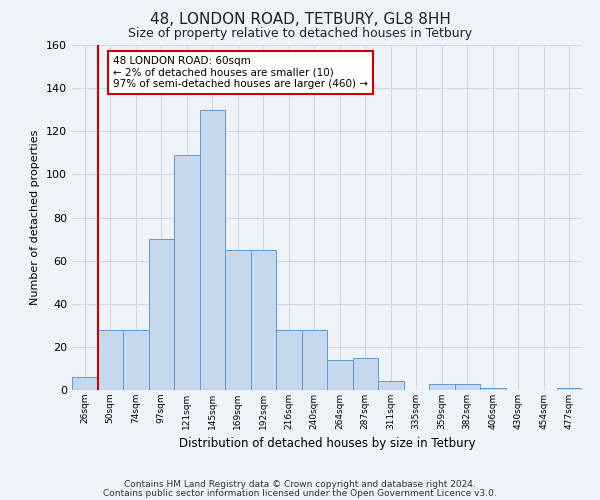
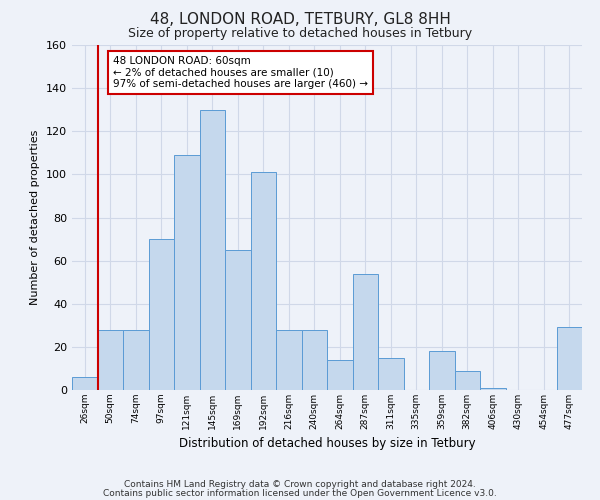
192sqm: 65 -> 101
287sqm: 15 -> 54
311sqm: 4 -> 15
359sqm: 3 -> 18
382sqm: 3 -> 9
477sqm: 1 -> 29
